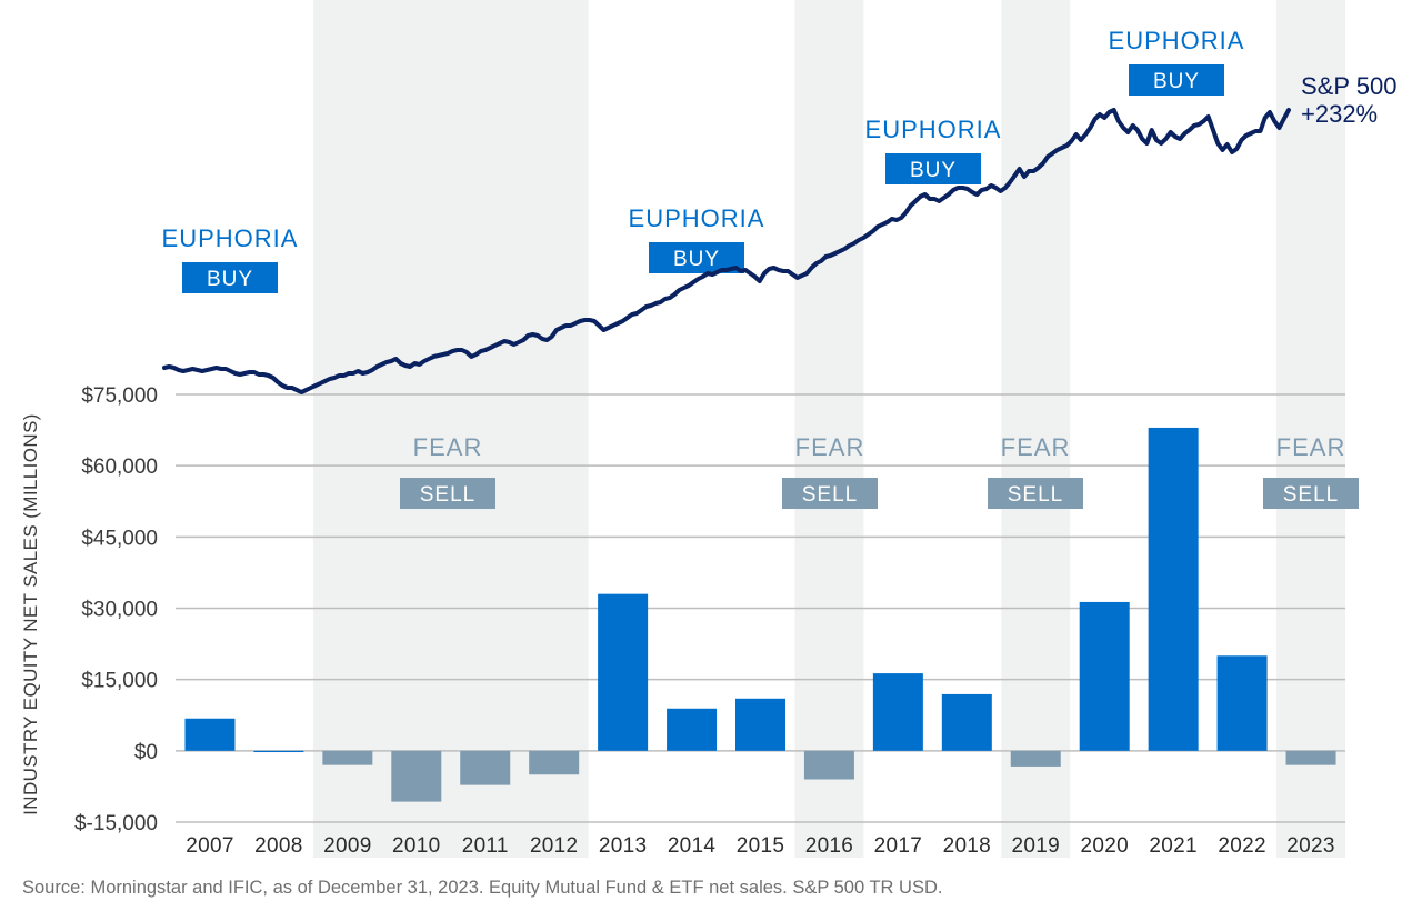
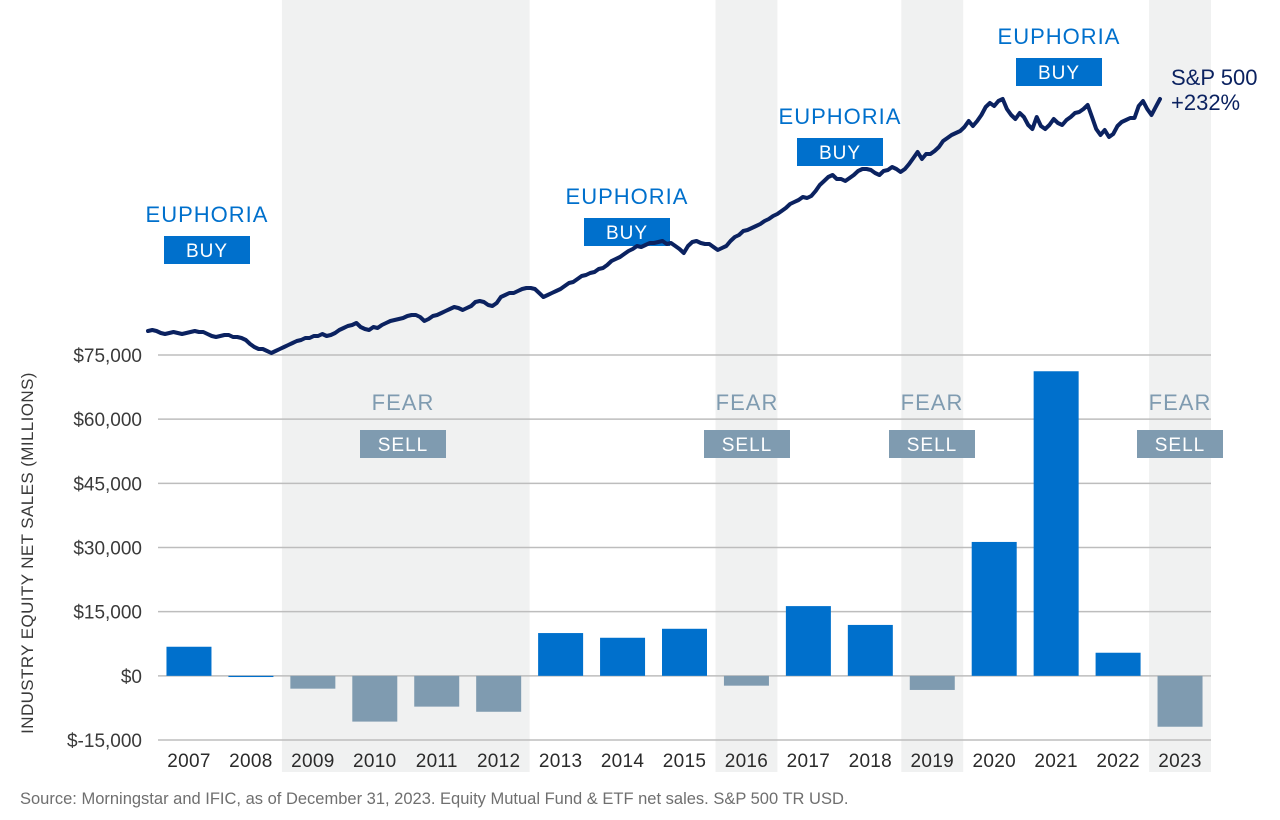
2012: -$5000 -> -$8000
2013: $33000 -> $10000
2016: -$6000 -> -$2000
2021: $68000 -> $71000
2022: $20000 -> $5000
2023: -$3000 -> -$12000
